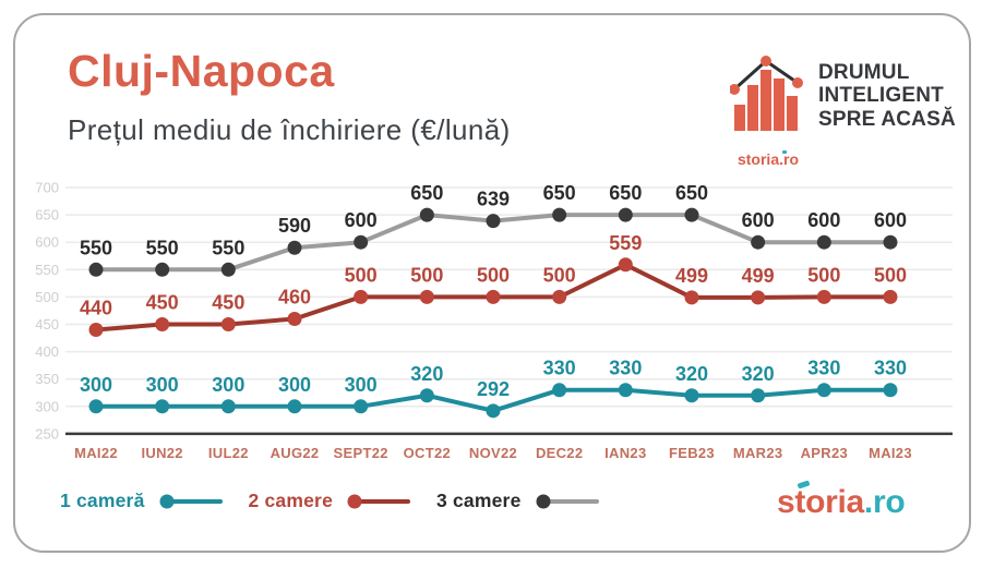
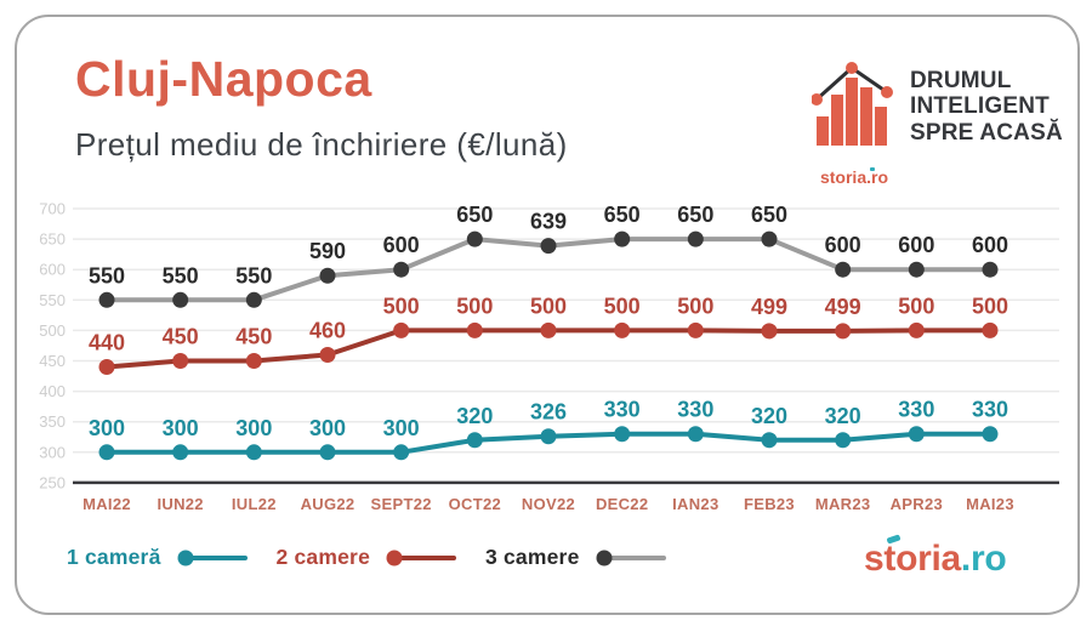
1 cameră/NOV22: 292 -> 326
2 camere/IAN23: 559 -> 500
